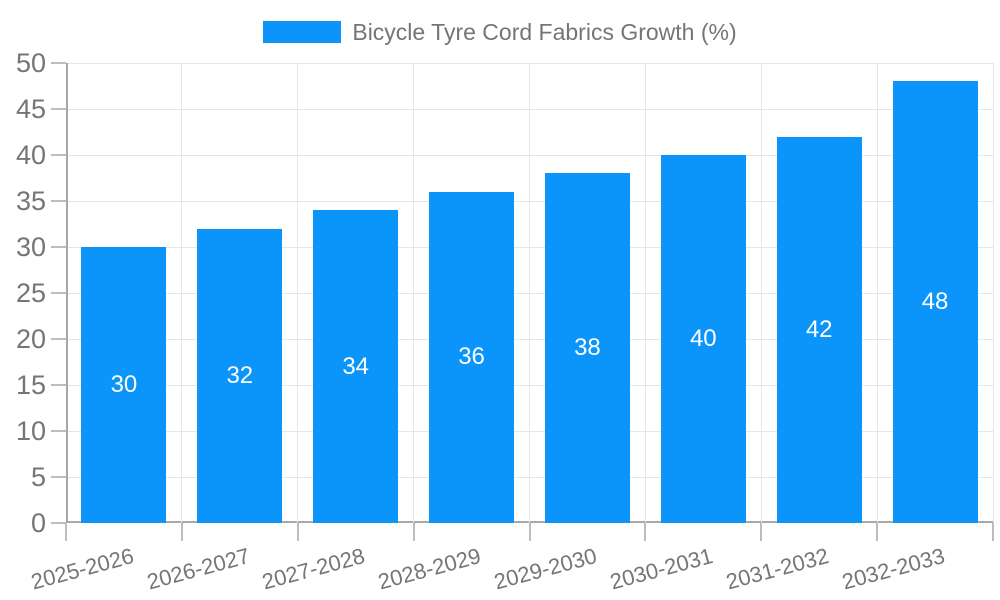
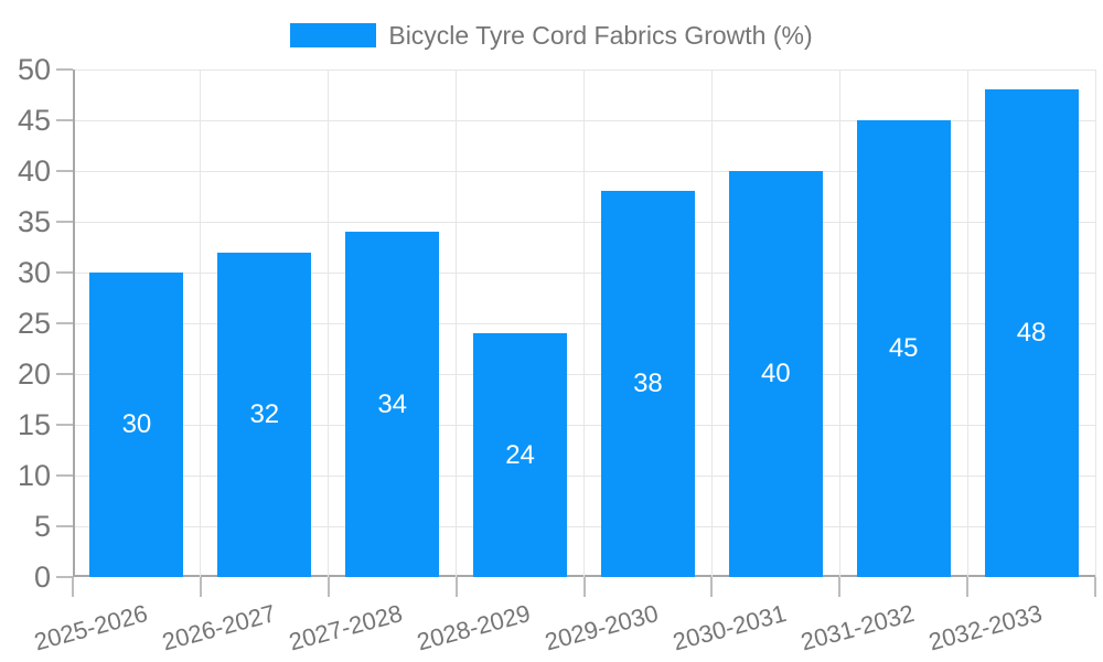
2028-2029: 36 -> 24
2031-2032: 42 -> 45
